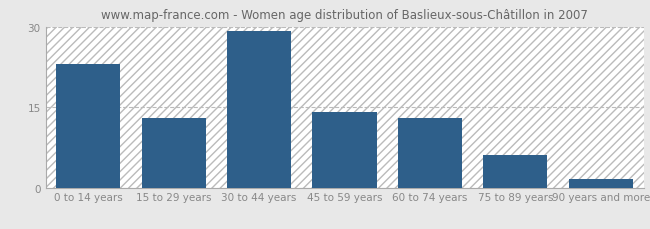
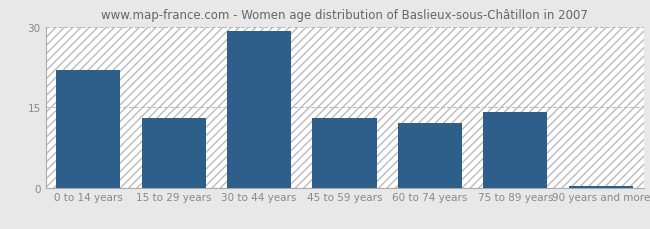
0 to 14 years: 23.0 -> 22.0
45 to 59 years: 14.0 -> 13.0
60 to 74 years: 13.0 -> 12.0
75 to 89 years: 6.0 -> 14.0
90 years and more: 1.6 -> 0.3
